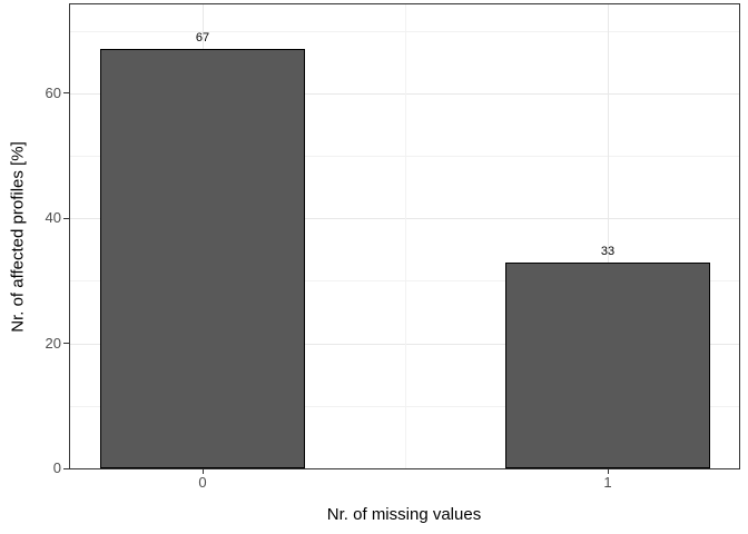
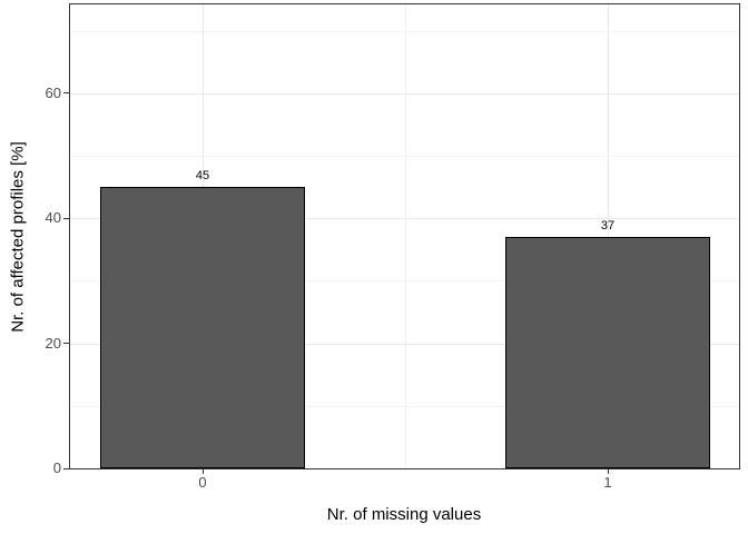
0: 67 -> 45
1: 33 -> 37
